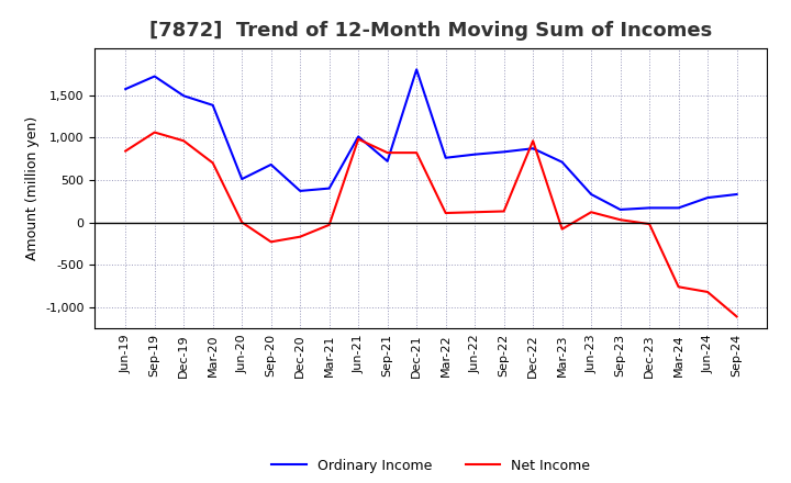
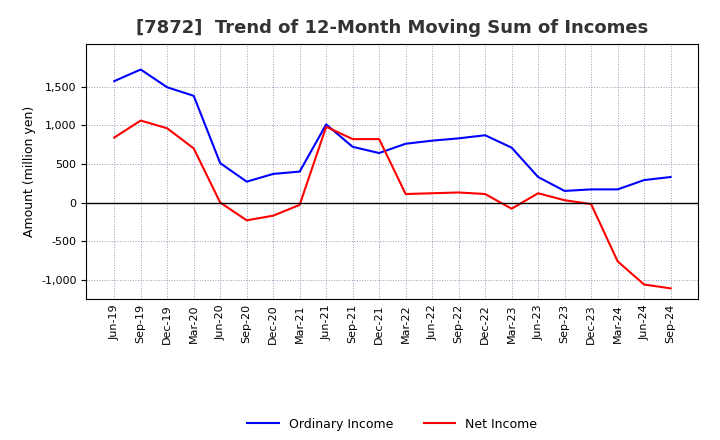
Ordinary Income/Sep-20: 680 -> 270
Ordinary Income/Dec-21: 1,800 -> 640
Net Income/Dec-22: 960 -> 110
Net Income/Jun-24: -820 -> -1,060
